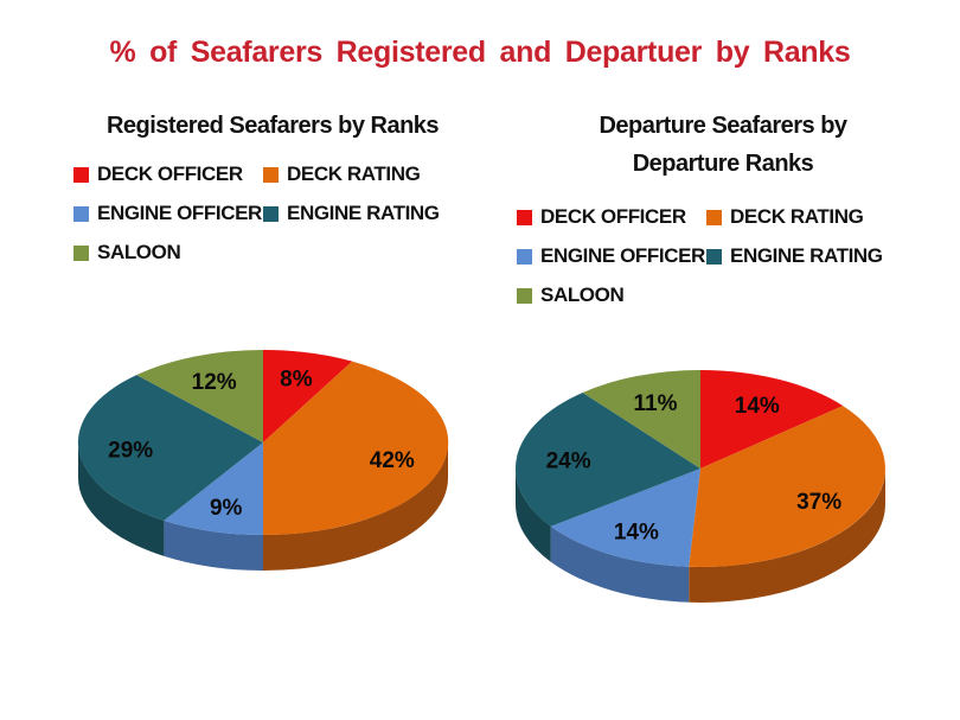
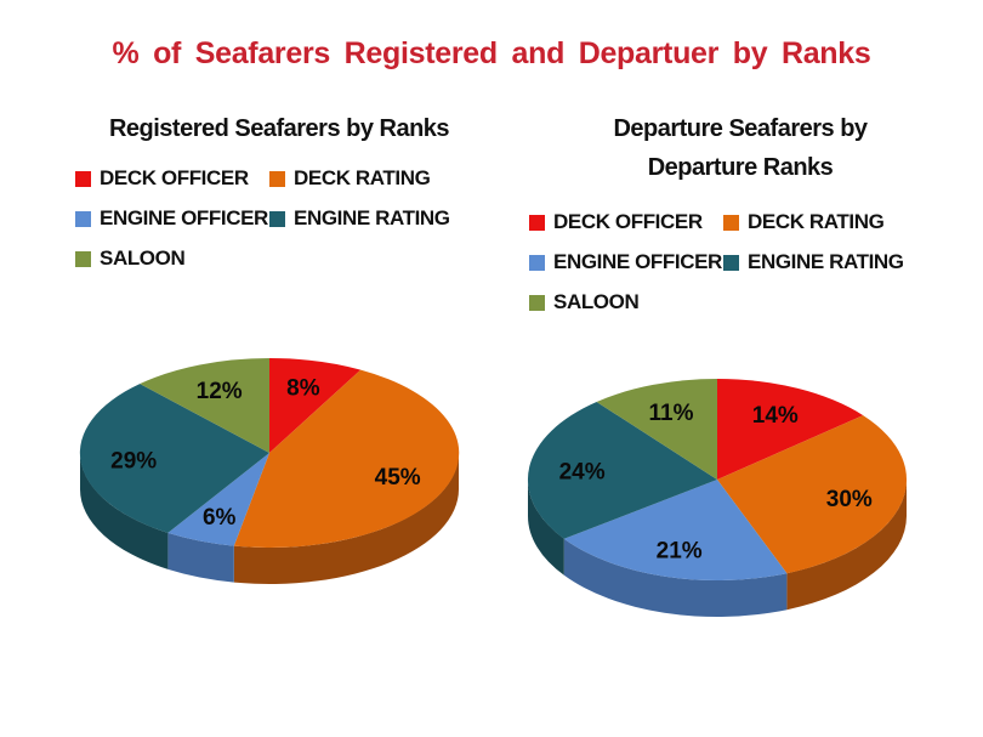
Registered Seafarers by Ranks/DECK RATING: 42% -> 45%
Registered Seafarers by Ranks/ENGINE OFFICER: 9% -> 6%
Departure Seafarers by Departure Ranks/DECK RATING: 37% -> 30%
Departure Seafarers by Departure Ranks/ENGINE OFFICER: 14% -> 21%
